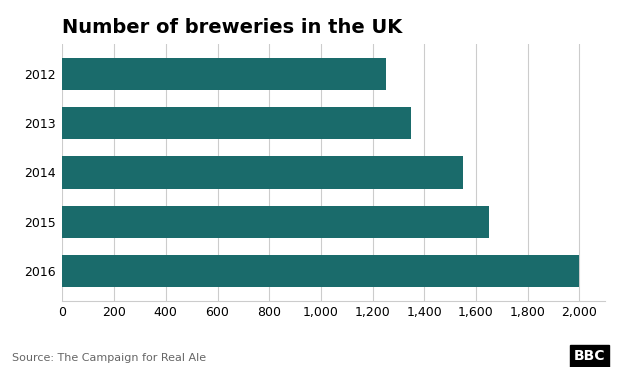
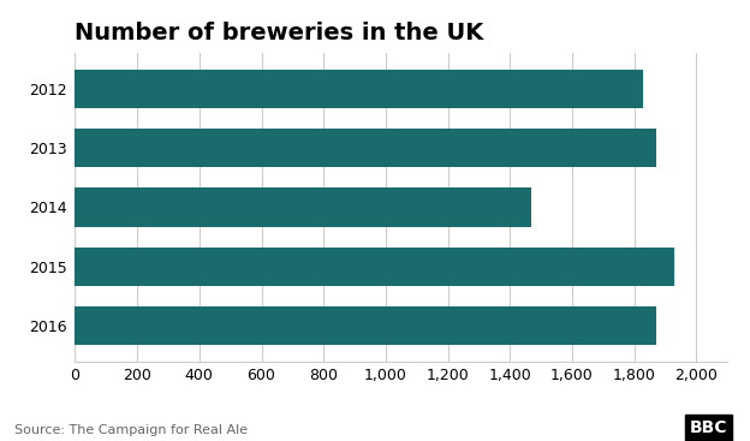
2012: 1,250 -> 1,830
2013: 1,350 -> 1,870
2014: 1,550 -> 1,470
2015: 1,650 -> 1,930
2016: 2,000 -> 1,870
